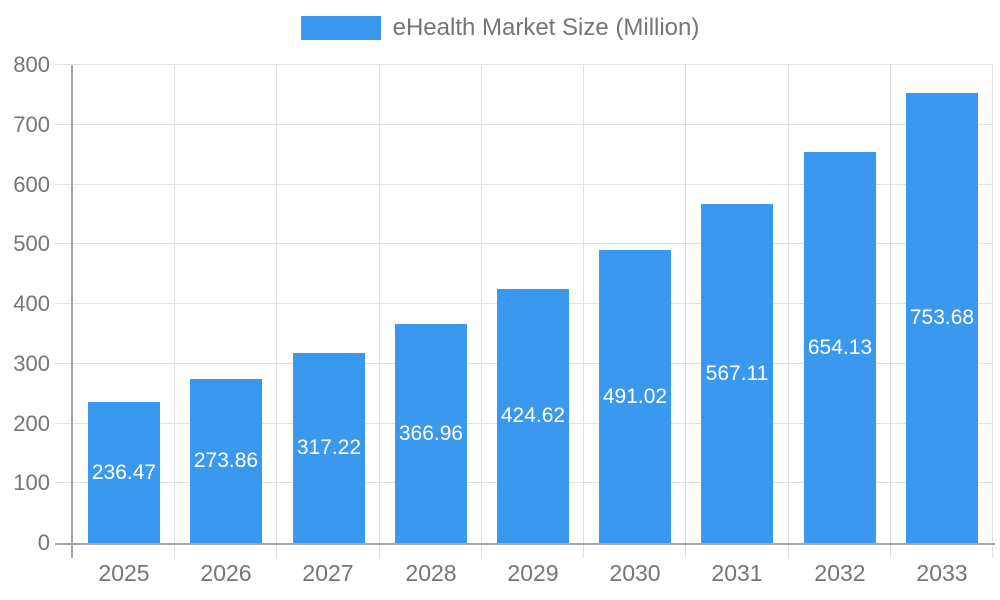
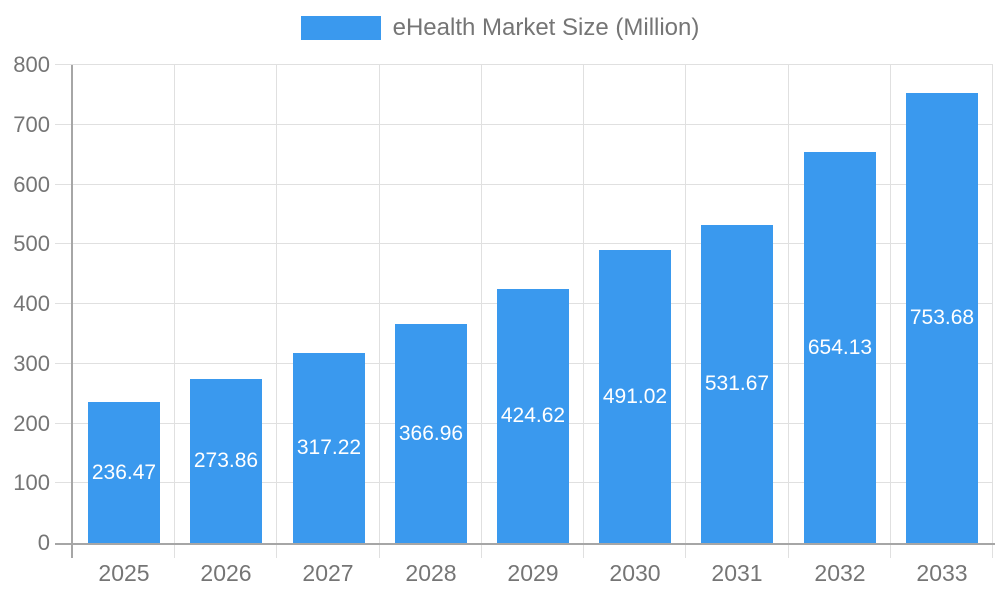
2031: 567.11 -> 531.67
